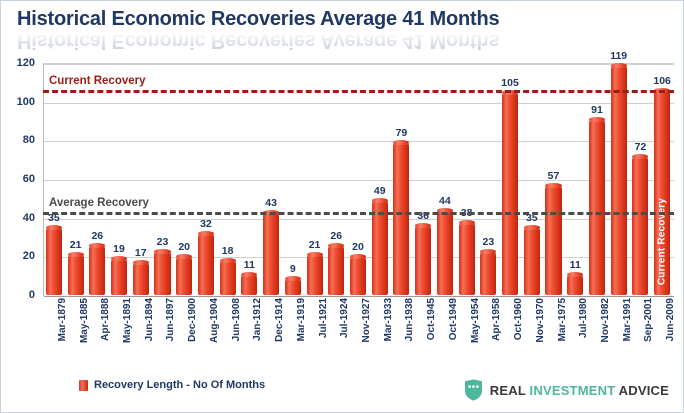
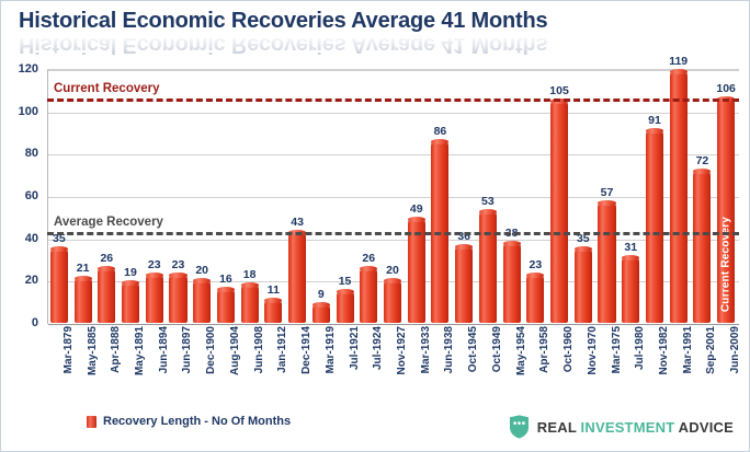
Jun-1894: 17 -> 23
Aug-1904: 32 -> 16
Jul-1921: 21 -> 15
Jun-1938: 79 -> 86
Oct-1949: 44 -> 53
Jul-1980: 11 -> 31
